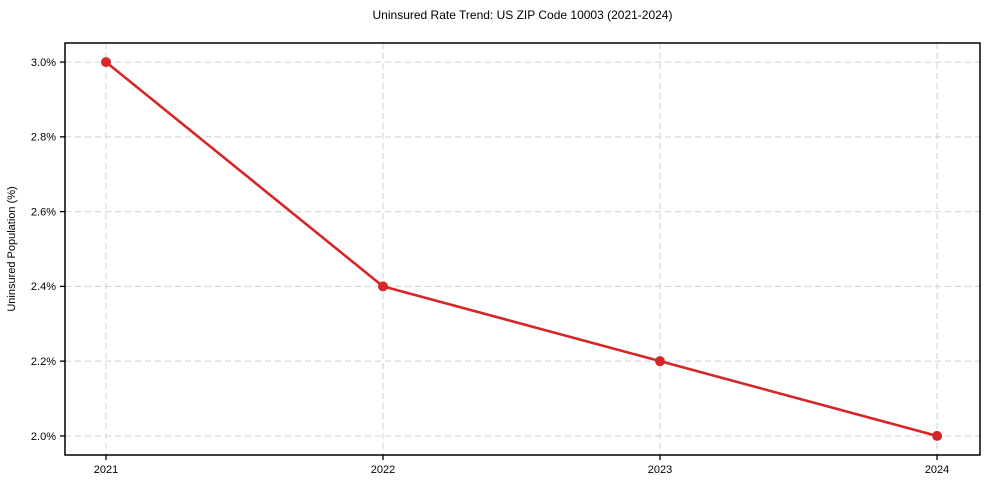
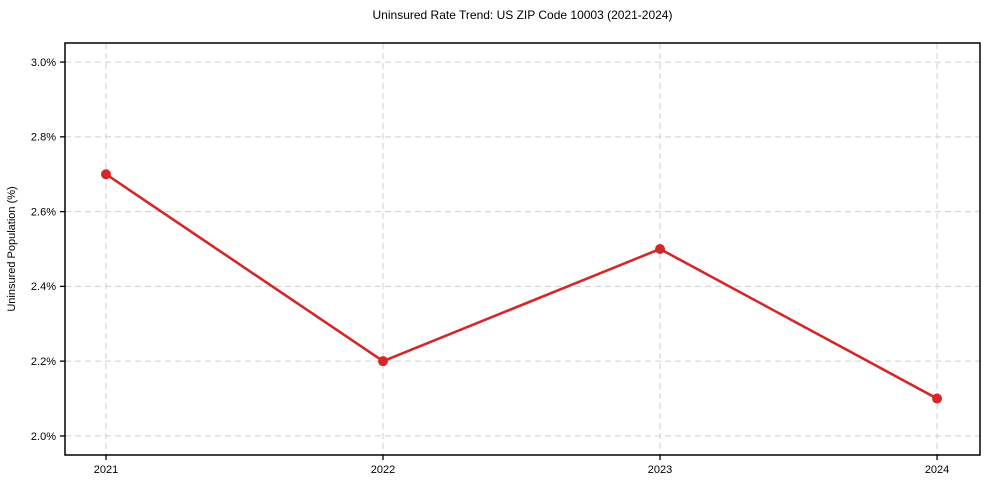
2021: 3.0% -> 2.7%
2022: 2.4% -> 2.2%
2023: 2.2% -> 2.5%
2024: 2.0% -> 2.1%
